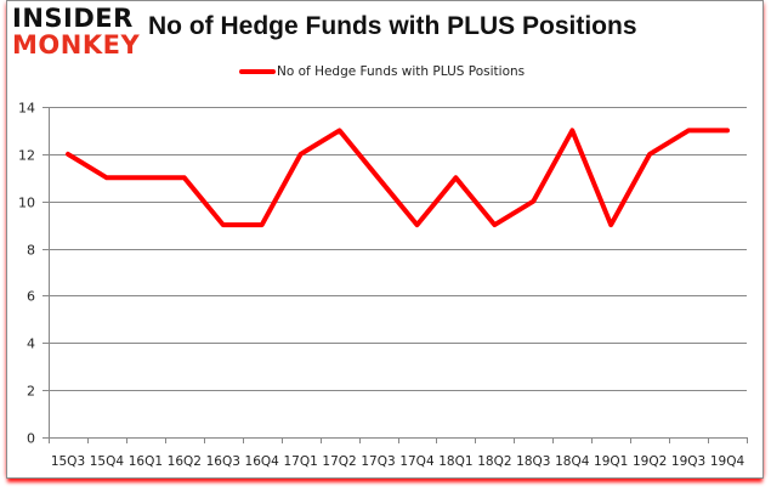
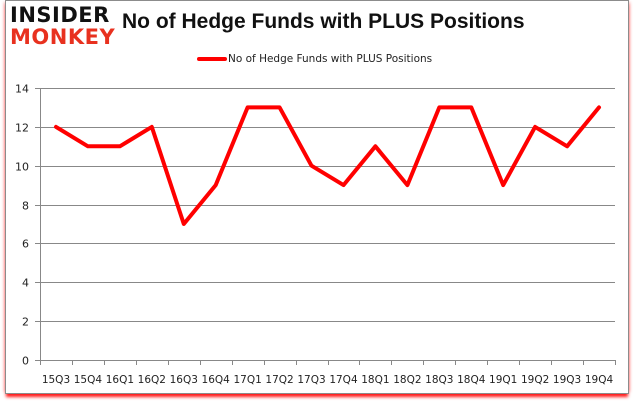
16Q2: 11 -> 12
16Q3: 9 -> 7
17Q1: 12 -> 13
17Q3: 11 -> 10
18Q3: 10 -> 13
19Q3: 13 -> 11
